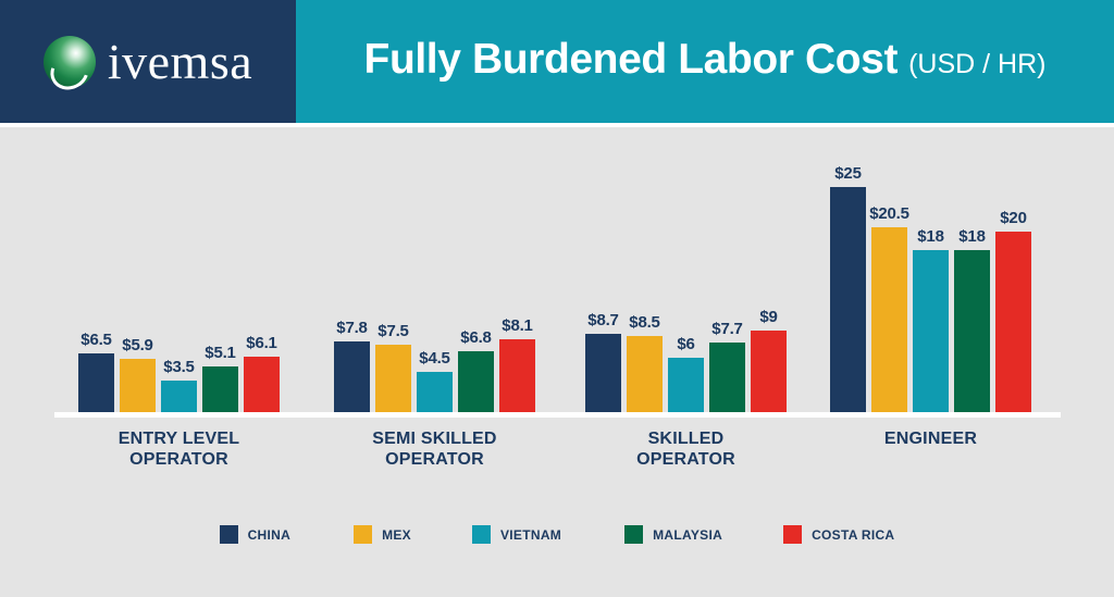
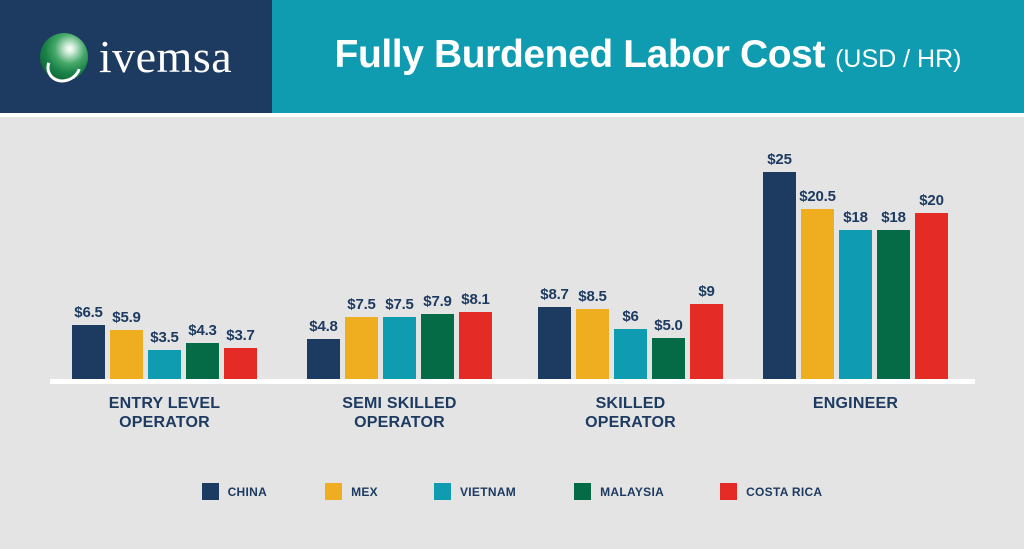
MALAYSIA/ENTRY LEVEL OPERATOR: $5.1 -> $4.3
COSTA RICA/ENTRY LEVEL OPERATOR: $6.1 -> $3.7
CHINA/SEMI SKILLED OPERATOR: $7.8 -> $4.8
VIETNAM/SEMI SKILLED OPERATOR: $4.5 -> $7.5
MALAYSIA/SEMI SKILLED OPERATOR: $6.8 -> $7.9
MALAYSIA/SKILLED OPERATOR: $7.7 -> $5.0
